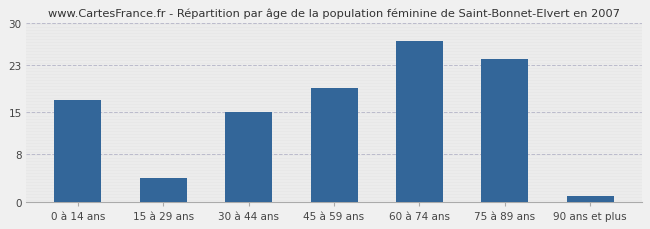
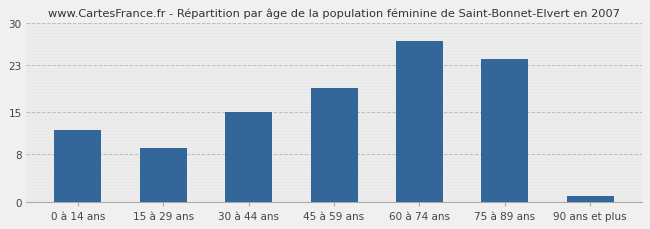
0 à 14 ans: 17 -> 12
15 à 29 ans: 4 -> 9
